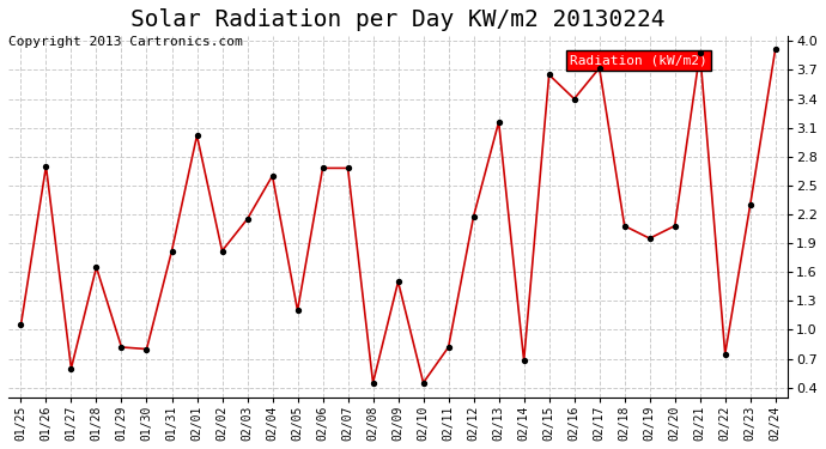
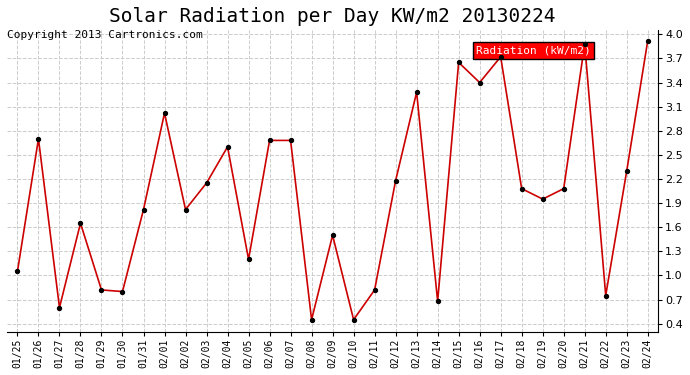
02/13: 3.16 -> 3.28
